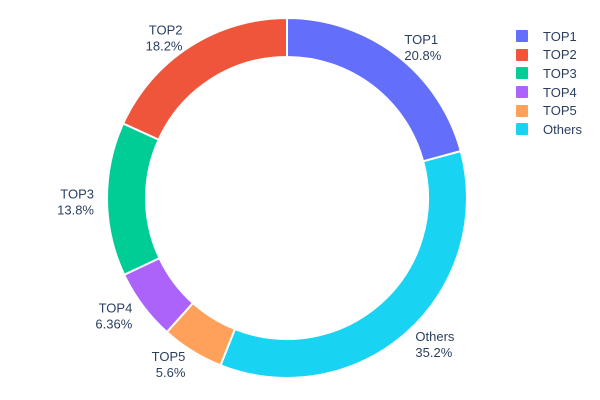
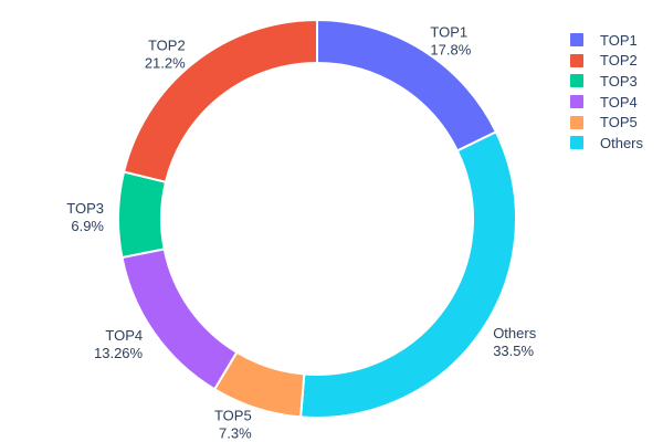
TOP1: 20.8% -> 17.8%
TOP2: 18.2% -> 21.2%
TOP3: 13.8% -> 6.9%
TOP4: 6.36% -> 13.26%
TOP5: 5.6% -> 7.3%
Others: 35.2% -> 33.5%
